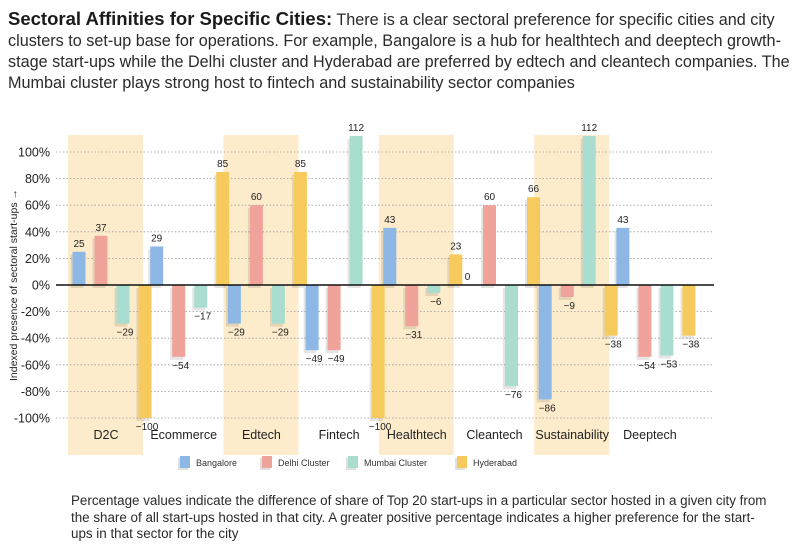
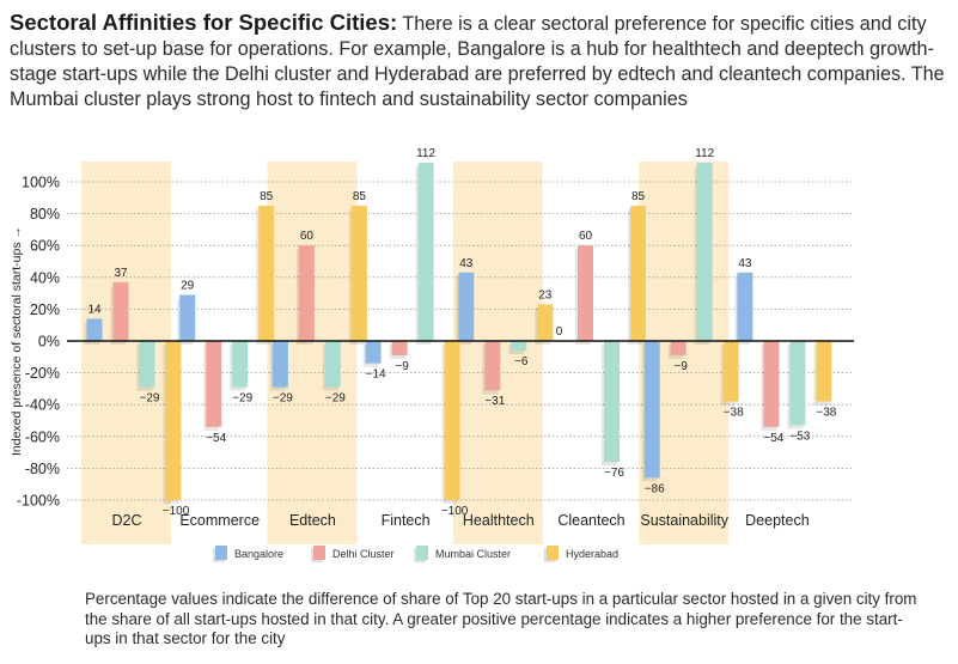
Bangalore/D2C: 25 -> 14
Mumbai Cluster/Ecommerce: −17 -> −29
Bangalore/Fintech: −49 -> −14
Delhi Cluster/Fintech: −49 -> −9
Hyderabad/Cleantech: 66 -> 85
